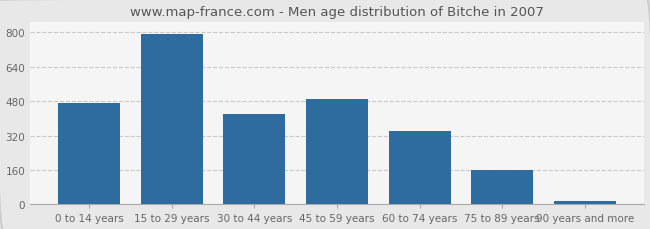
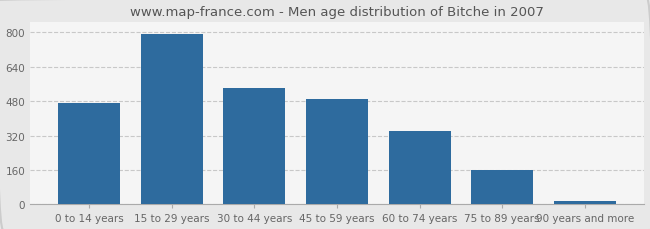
30 to 44 years: 420 -> 540
